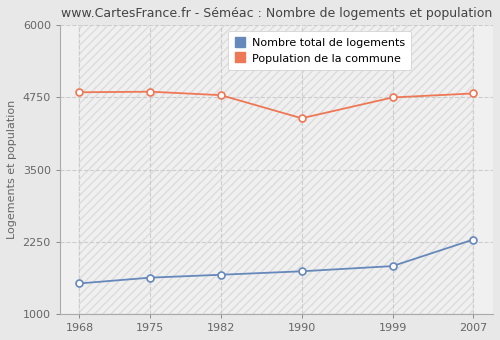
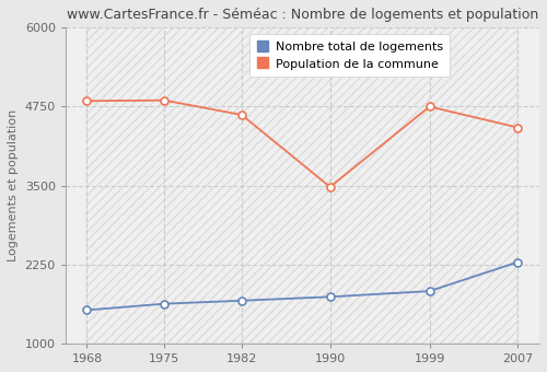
Population de la commune/1982: 4790 -> 4620
Population de la commune/1990: 4390 -> 3480
Population de la commune/2007: 4820 -> 4420
